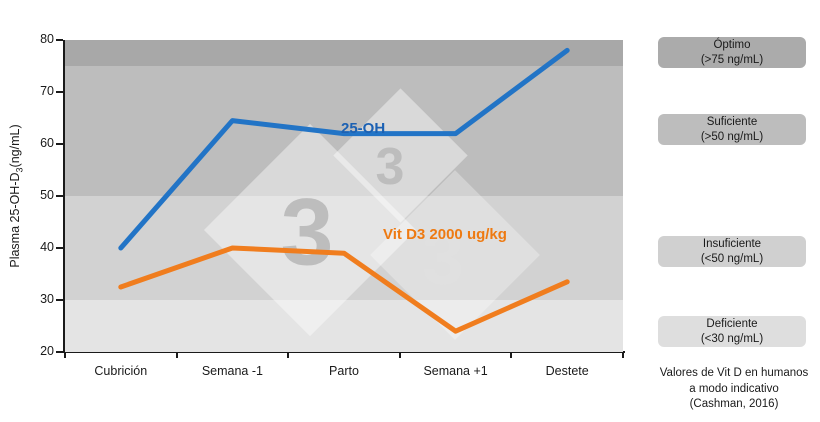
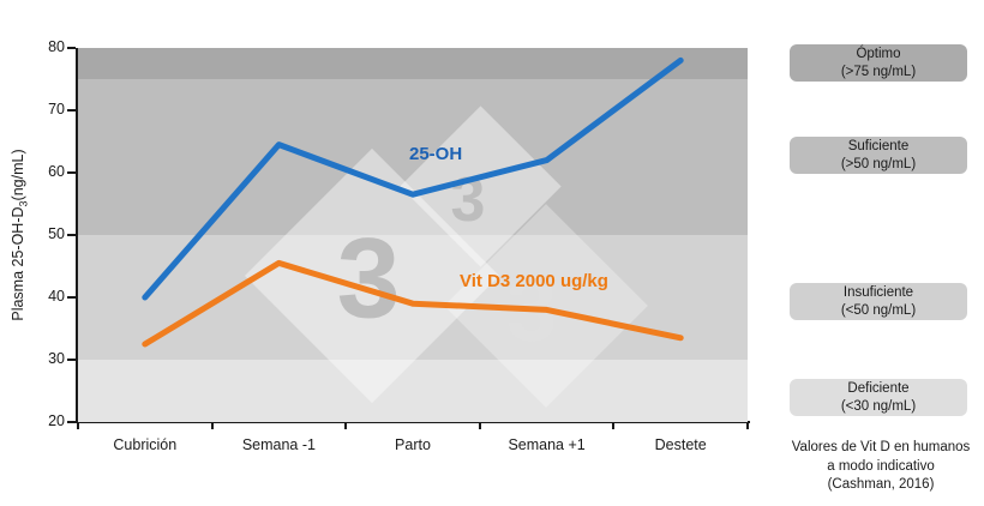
Vit D3 2000 ug/kg/Semana -1: 40 -> 46
25-OH/Parto: 62 -> 56
Vit D3 2000 ug/kg/Semana +1: 24 -> 38
